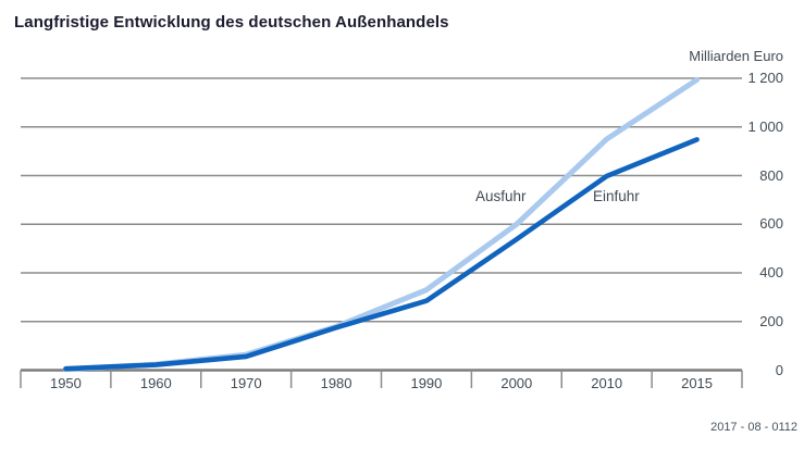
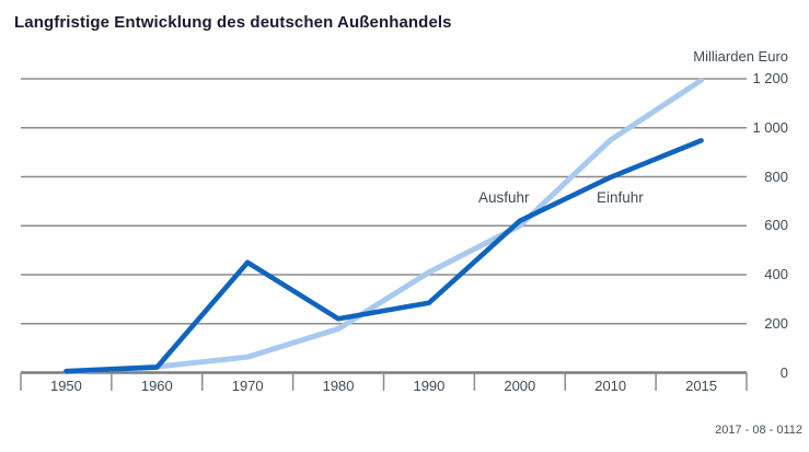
Einfuhr/1970: 60 -> 450
Einfuhr/1980: 180 -> 220
Ausfuhr/1990: 330 -> 410
Einfuhr/2000: 540 -> 620
